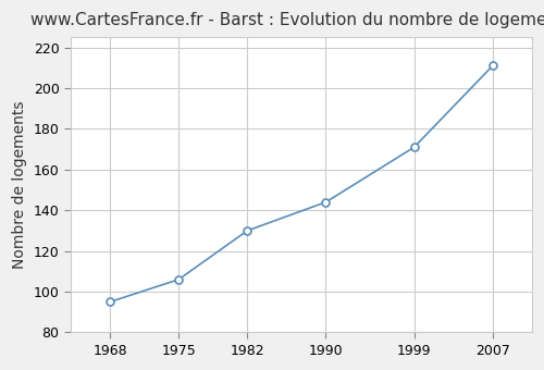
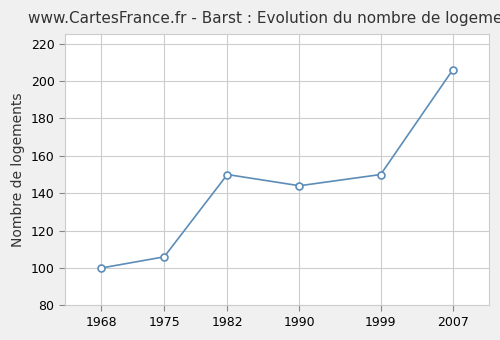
1968: 95 -> 100
1982: 130 -> 150
1999: 171 -> 150
2007: 211 -> 206
